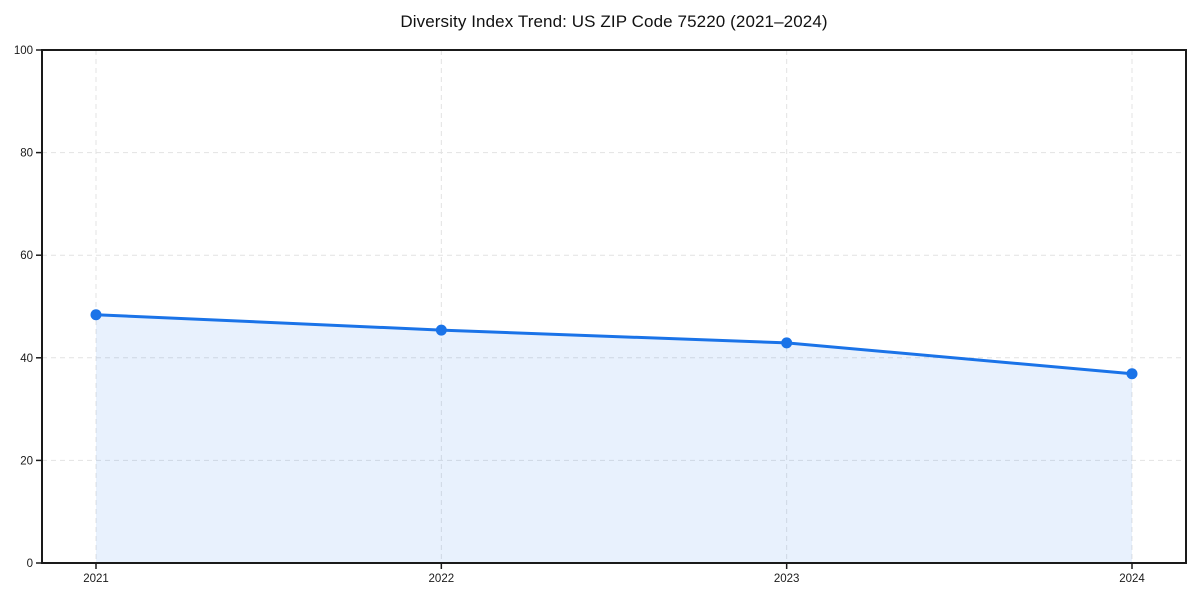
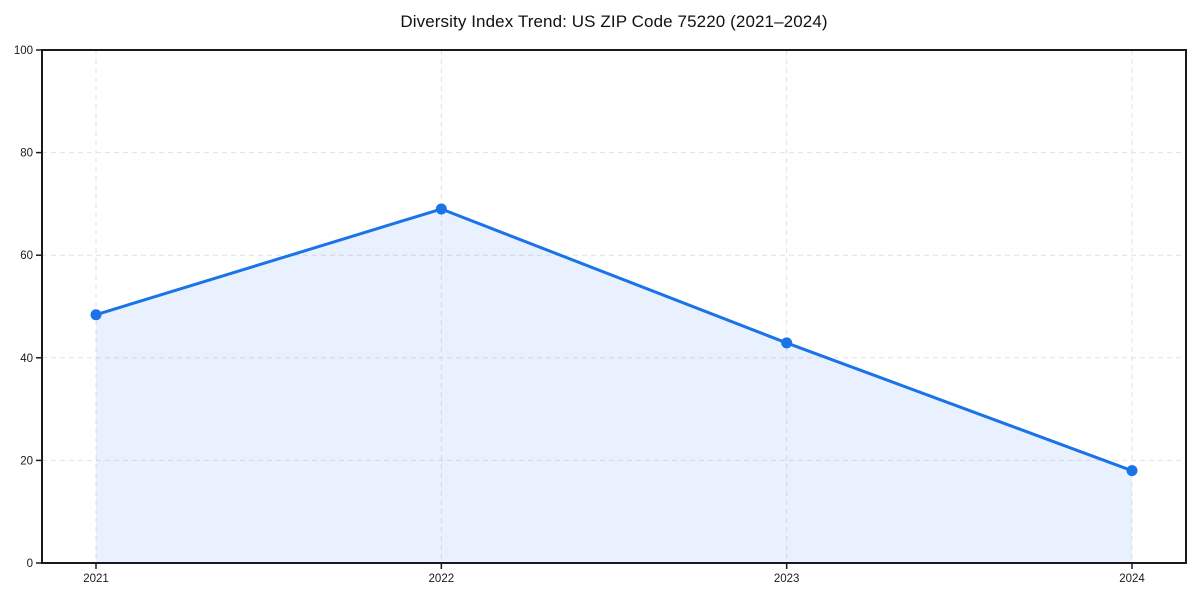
2022: 45 -> 69
2024: 37 -> 18
